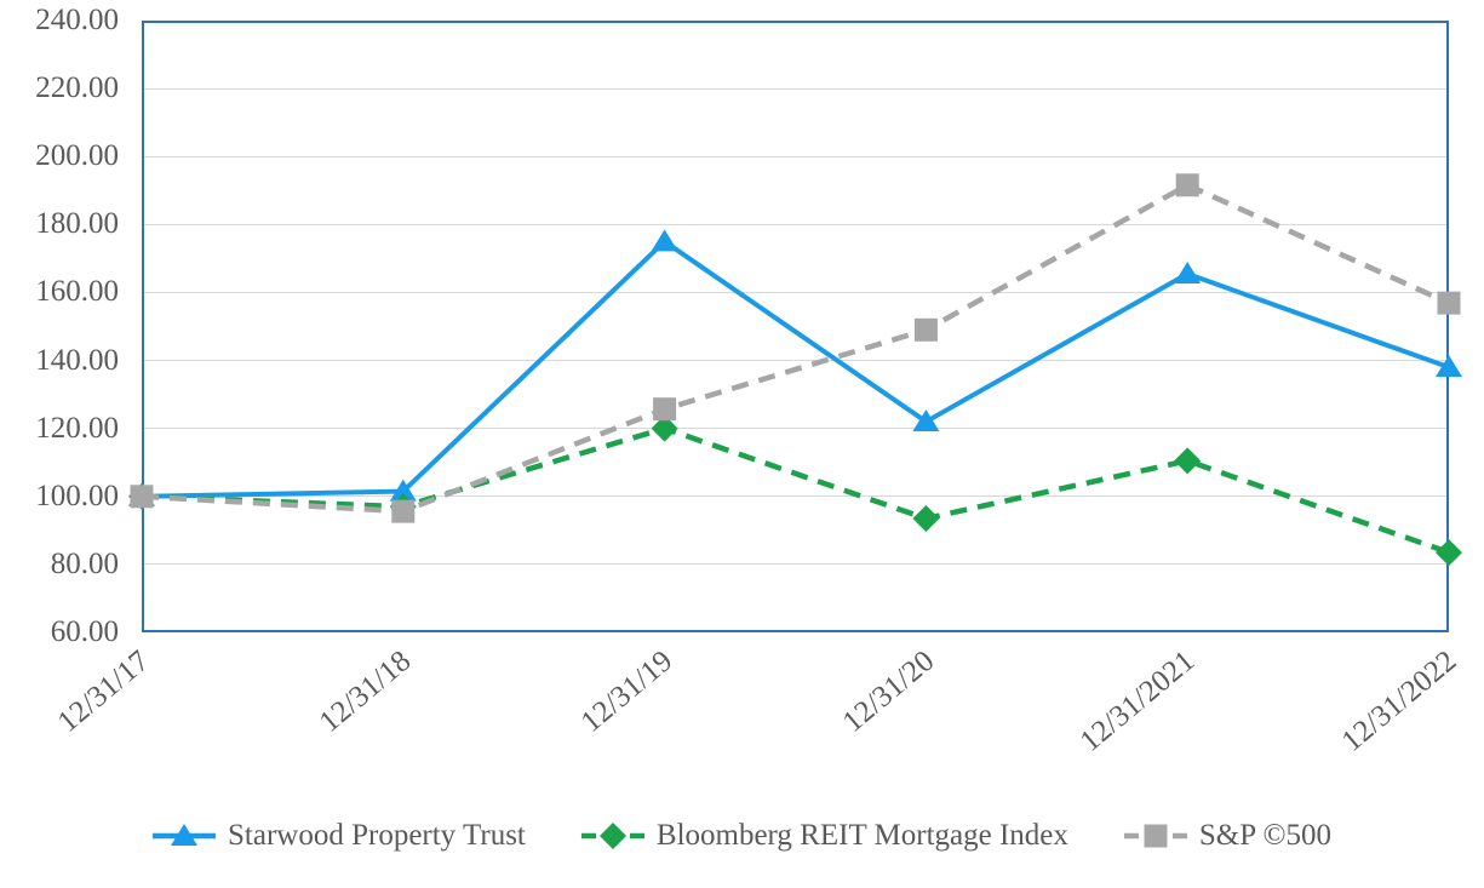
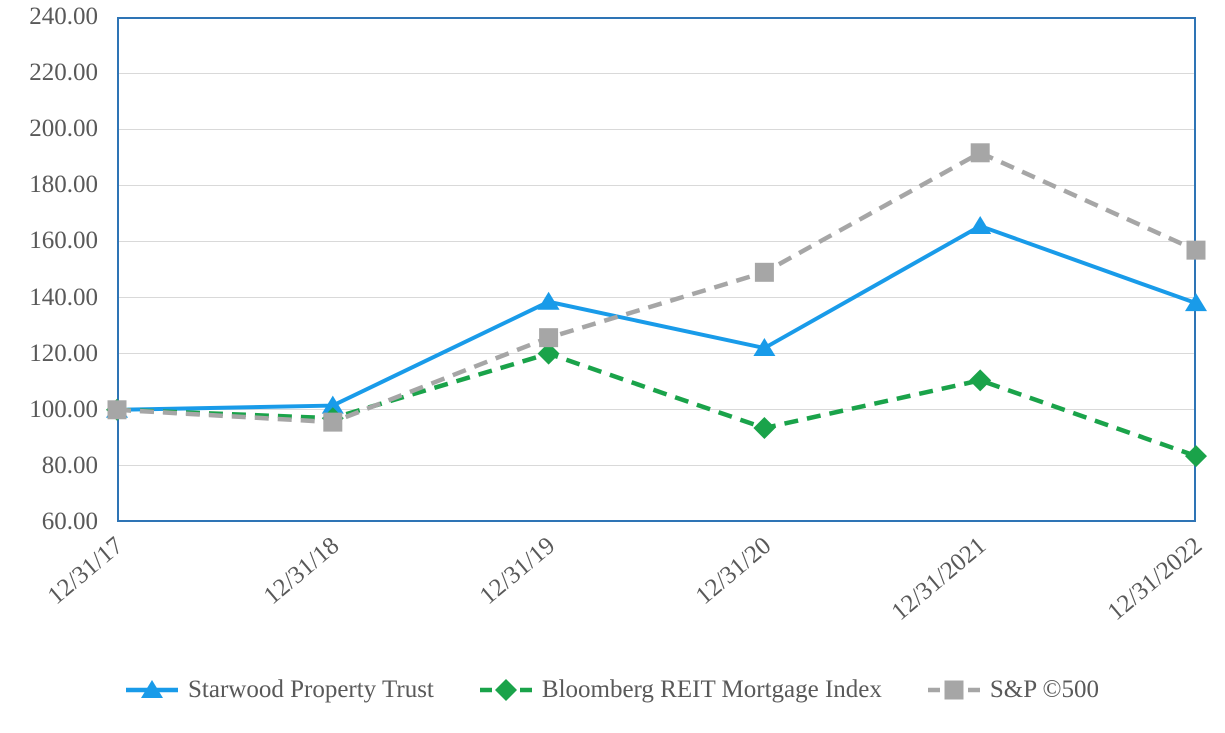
Starwood Property Trust/12/31/19: 175 -> 138
